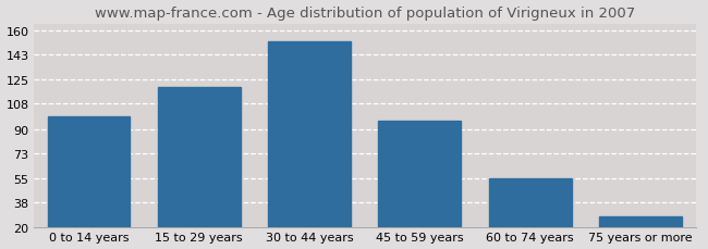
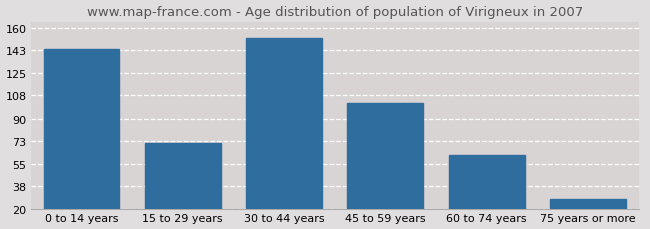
0 to 14 years: 99 -> 144
15 to 29 years: 120 -> 71
45 to 59 years: 96 -> 102
60 to 74 years: 55 -> 62
